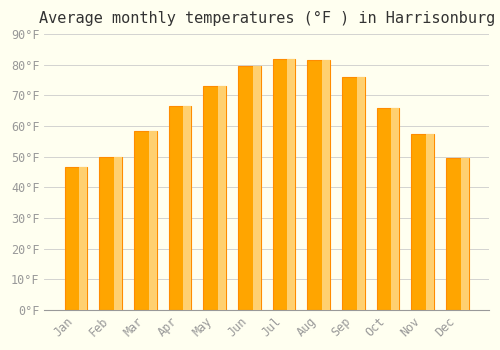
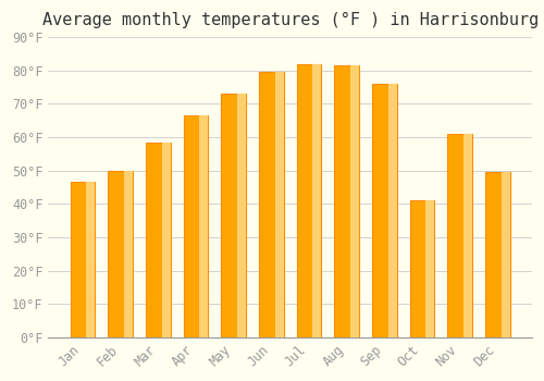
Oct: 66.0°F -> 41.0°F
Nov: 57.5°F -> 61.0°F
